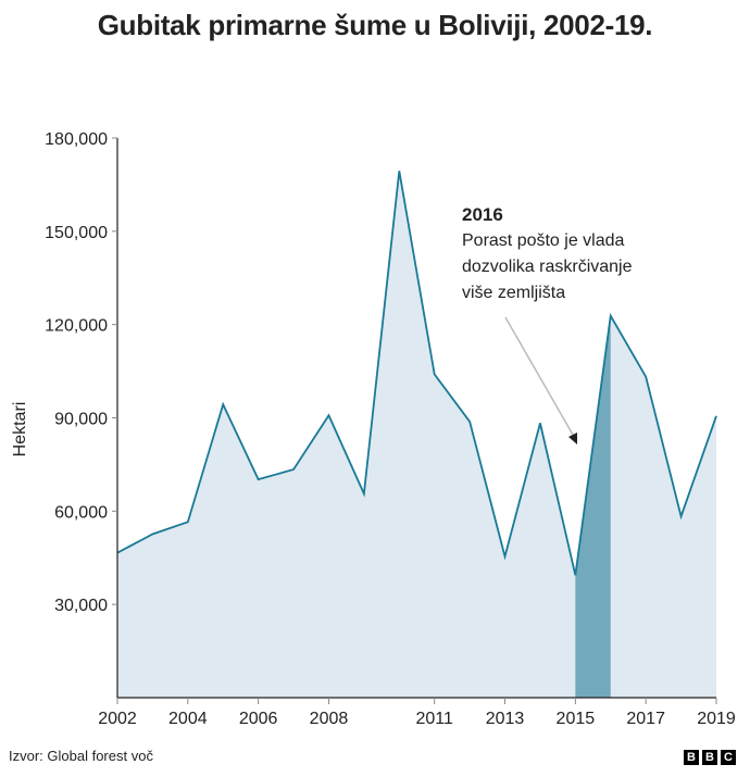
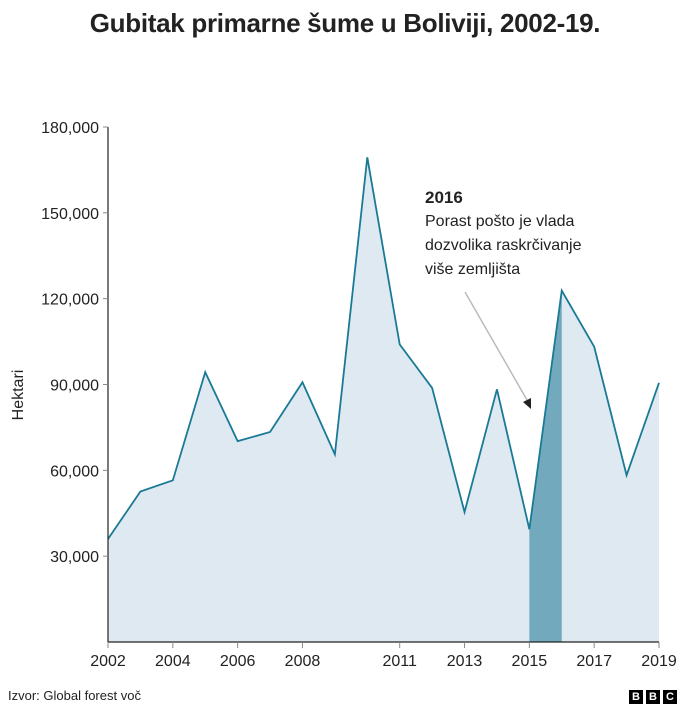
2002: 47000 -> 36000
